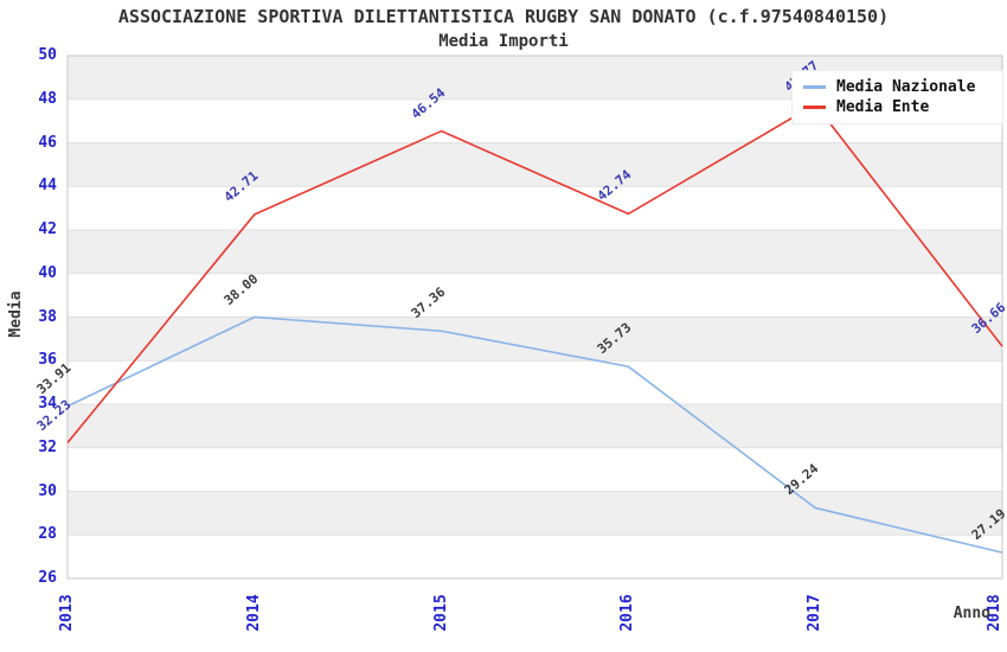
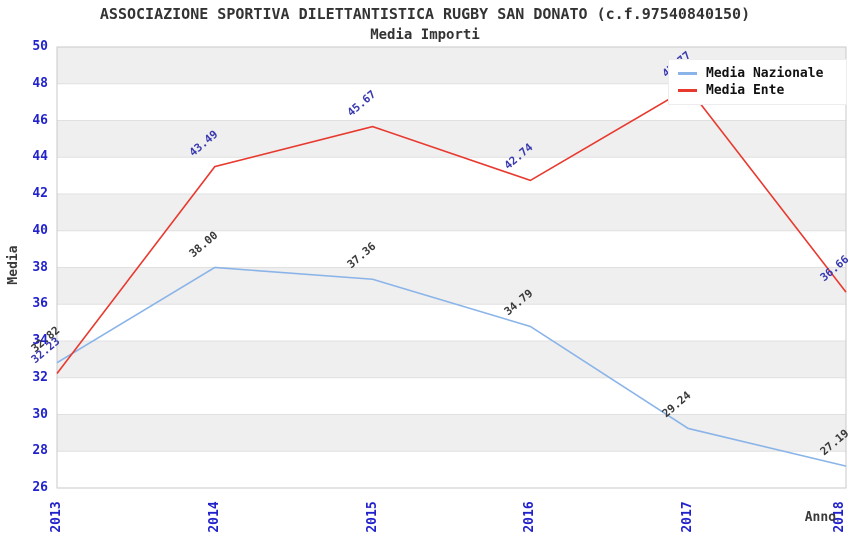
Media Nazionale/2013: 33.91 -> 32.82
Media Ente/2014: 42.71 -> 43.49
Media Ente/2015: 46.54 -> 45.67
Media Nazionale/2016: 35.73 -> 34.79
